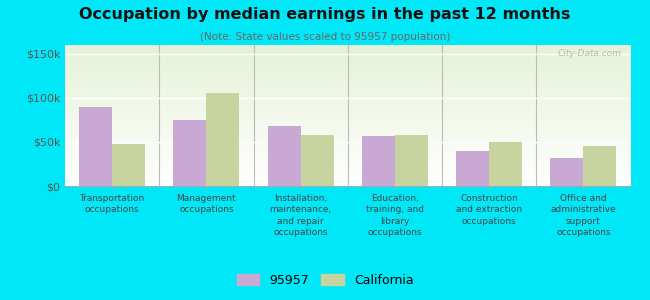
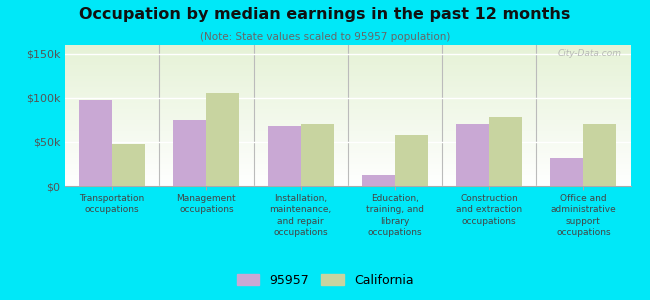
95957/Transportation occupations: $90k -> $98k
California/Installation, maintenance, and repair occupations: $58k -> $70k
95957/Education, training, and library occupations: $57k -> $12k
95957/Construction and extraction occupations: $40k -> $70k
California/Construction and extraction occupations: $50k -> $78k
California/Office and administrative support occupations: $45k -> $70k
